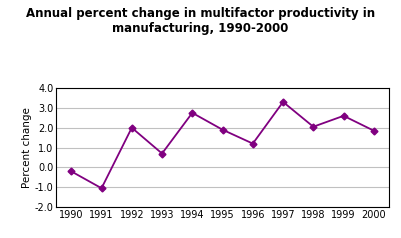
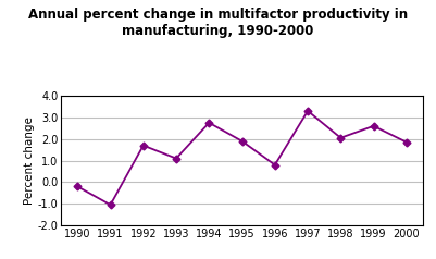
1992: 2.0 -> 1.7
1993: 0.7 -> 1.1
1996: 1.2 -> 0.8
